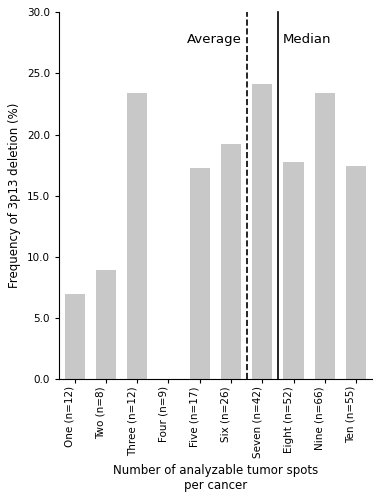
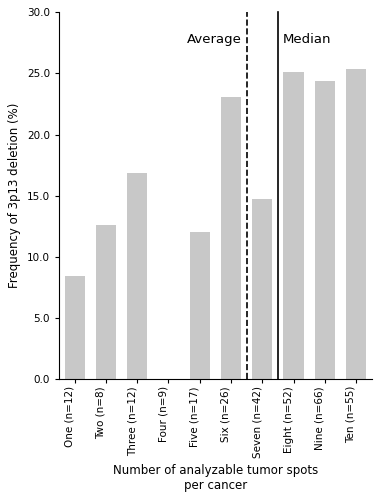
One (n=12): 7.0 -> 8.4
Two (n=8): 8.9 -> 12.6
Three (n=12): 23.4 -> 16.9
Five (n=17): 17.3 -> 12.0
Six (n=26): 19.2 -> 23.1
Seven (n=42): 24.1 -> 14.7
Eight (n=52): 17.8 -> 25.1
Nine (n=66): 23.4 -> 24.4
Ten (n=55): 17.4 -> 25.4
